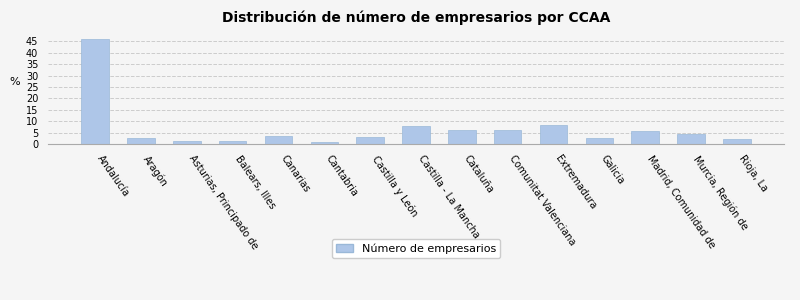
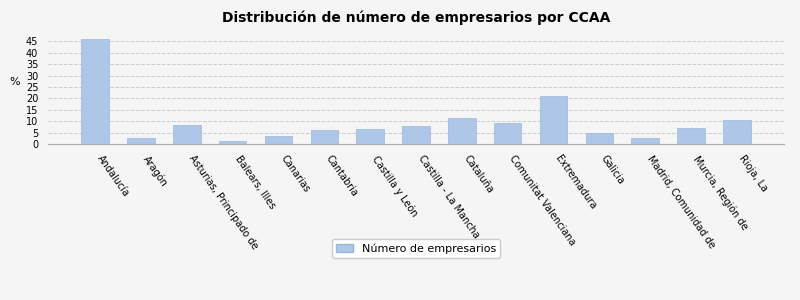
Asturias, Principado de: 1.2 -> 8.5
Cantabria: 0.8 -> 6.0
Castilla y León: 3.0 -> 6.5
Cataluña: 6.0 -> 11.5
Comunitat Valenciana: 6.2 -> 9.0
Extremadura: 8.5 -> 21.0
Galicia: 2.5 -> 5.0
Madrid, Comunidad de: 5.5 -> 2.5
Murcia, Región de: 4.5 -> 7.0
Rioja, La: 2.0 -> 10.5
